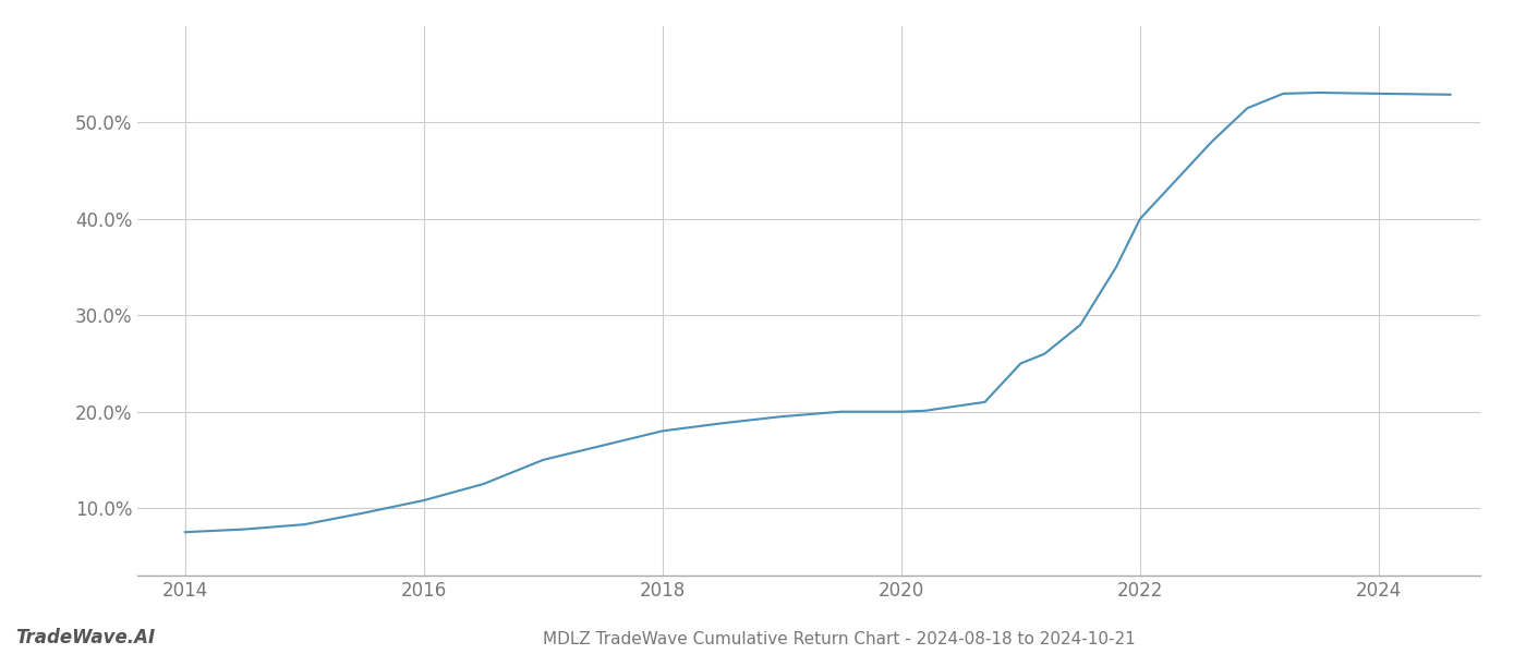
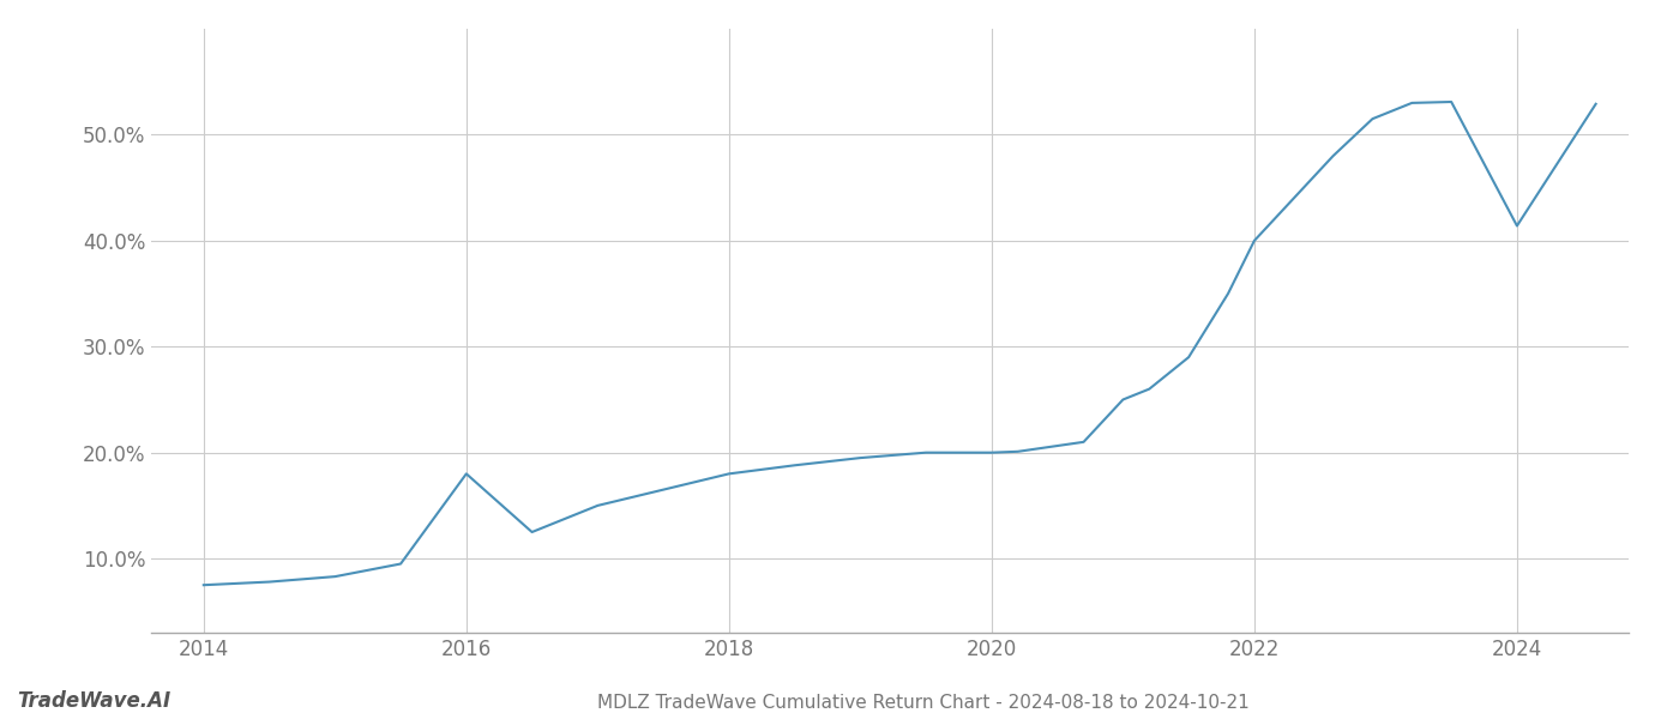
2016: 10.8% -> 18.0%
2024: 53.0% -> 41.4%
